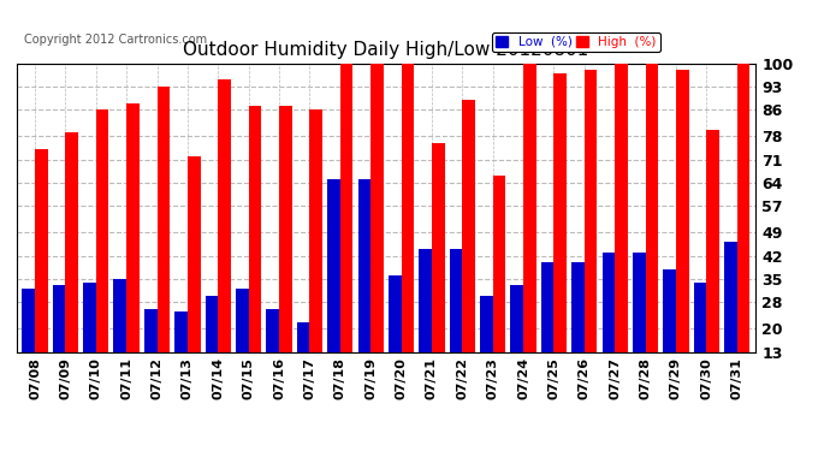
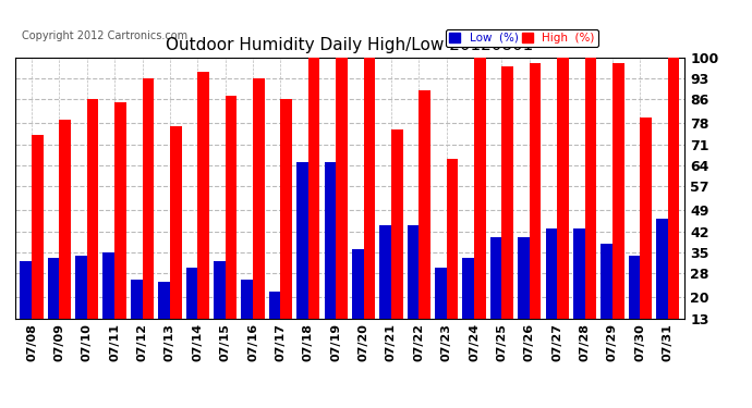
High (%)/07/11: 88 -> 85
High (%)/07/13: 72 -> 77
High (%)/07/16: 87 -> 93
